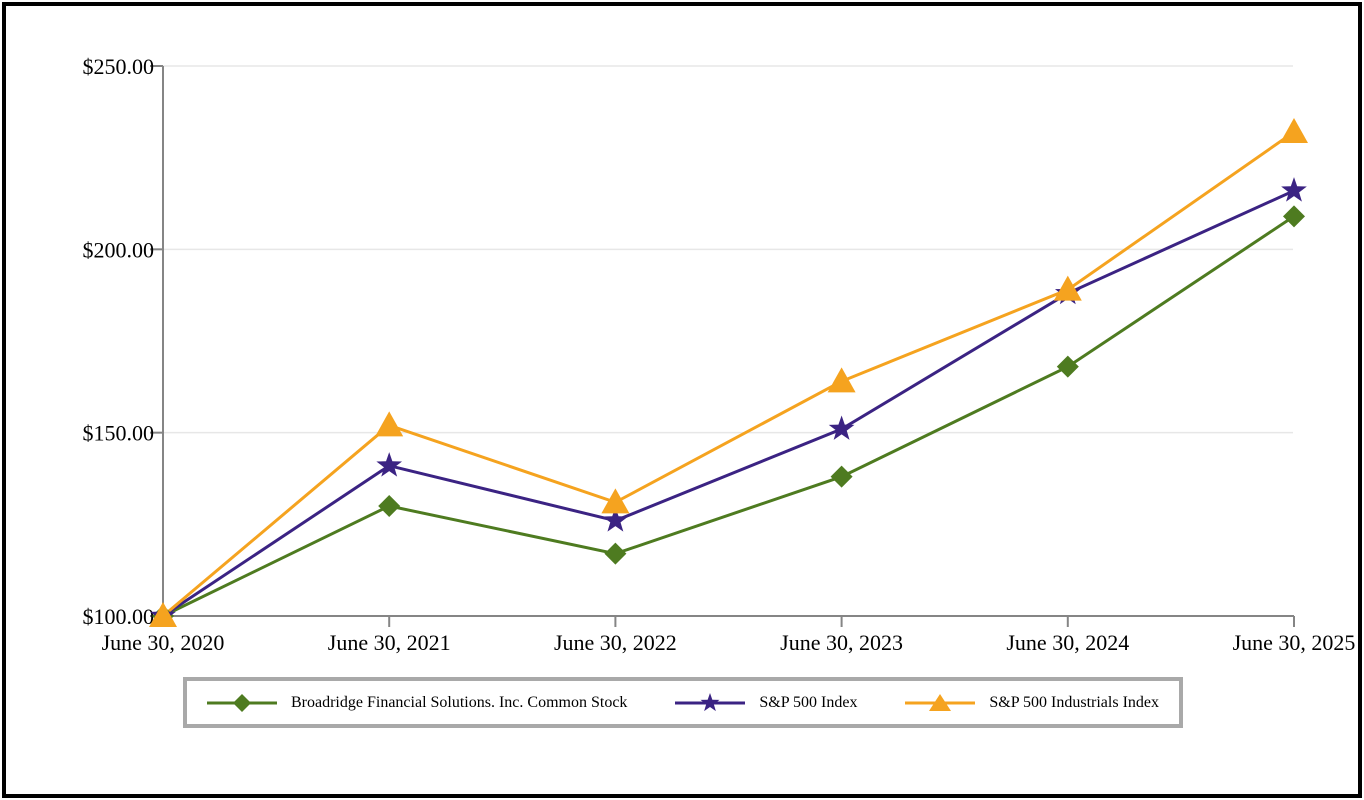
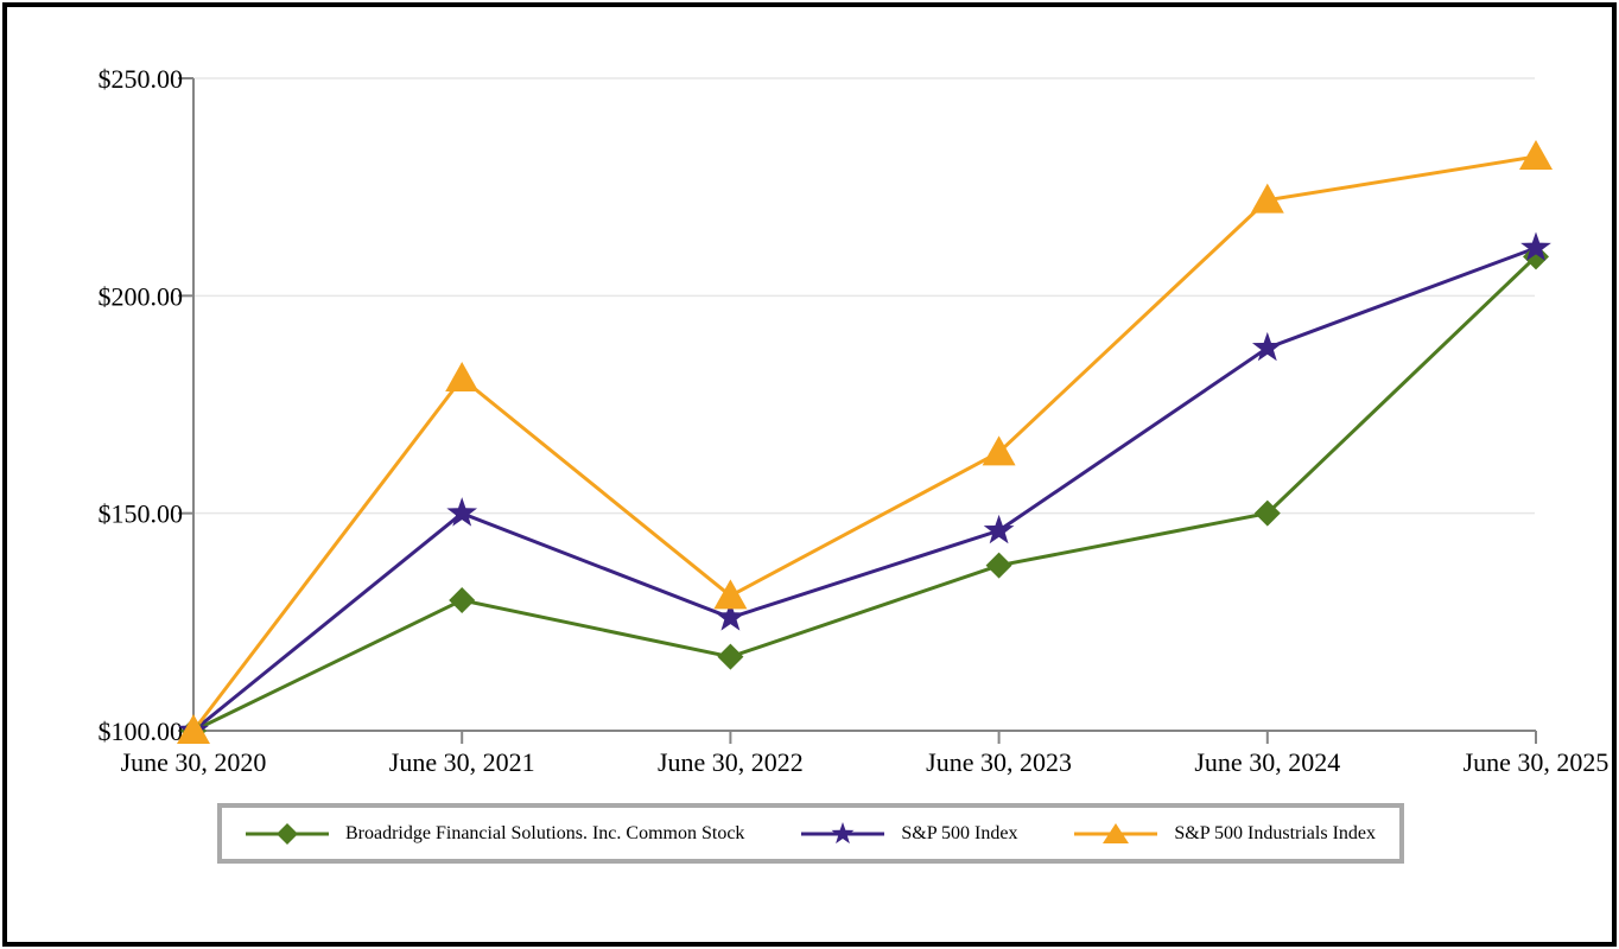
S&P 500 Index/June 30, 2021: $141 -> $150
S&P 500 Industrials Index/June 30, 2021: $152 -> $181
S&P 500 Index/June 30, 2023: $151 -> $146
Broadridge Financial Solutions. Inc. Common Stock/June 30, 2024: $168 -> $150
S&P 500 Industrials Index/June 30, 2024: $189 -> $222
S&P 500 Index/June 30, 2025: $216 -> $211
